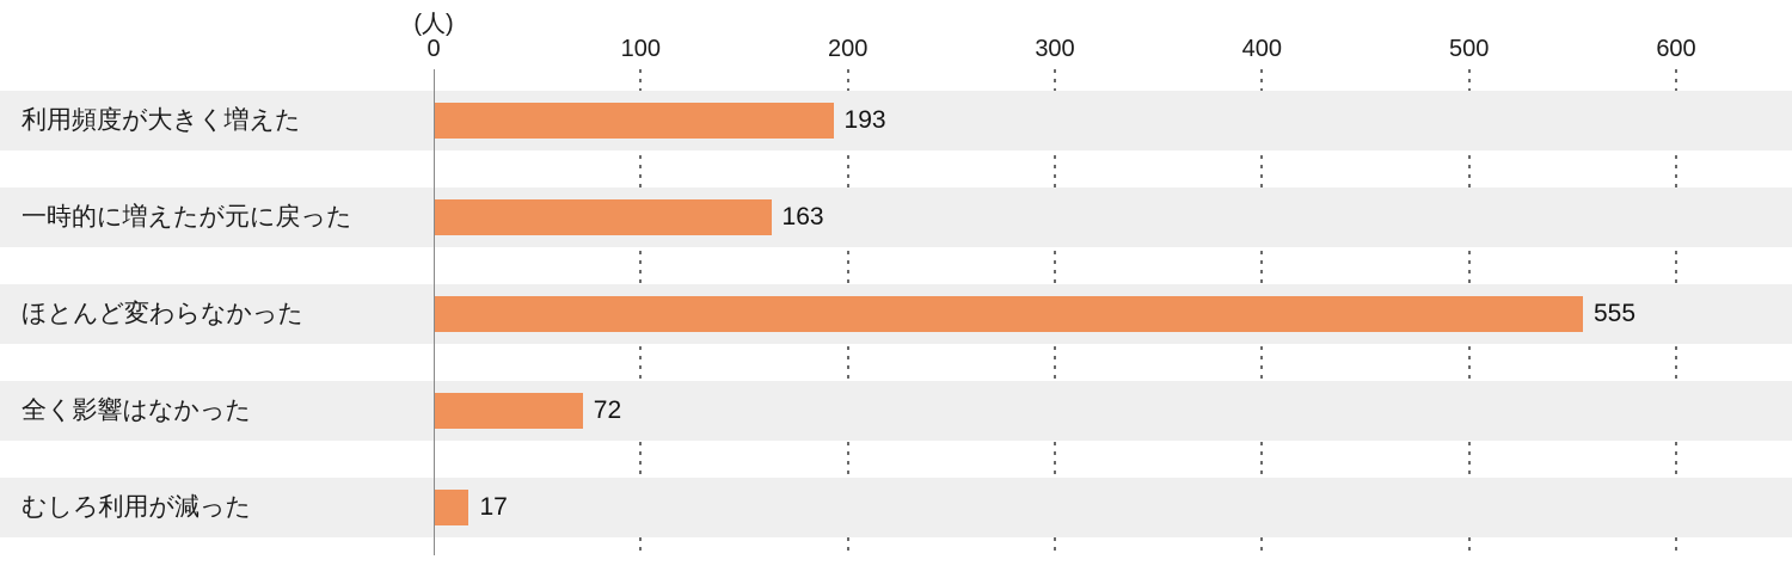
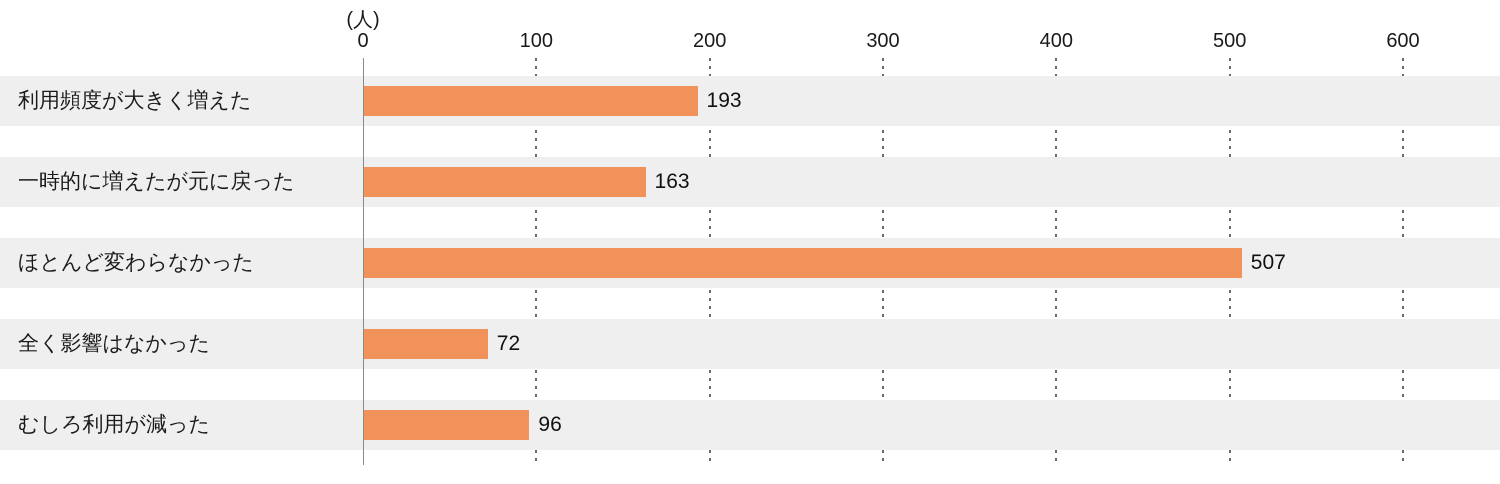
ほとんど変わらなかった: 555 -> 507
むしろ利用が減った: 17 -> 96
